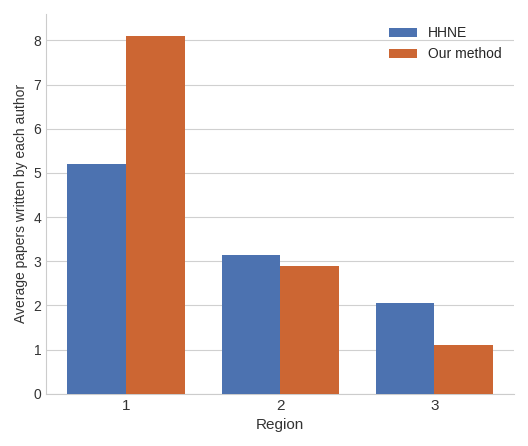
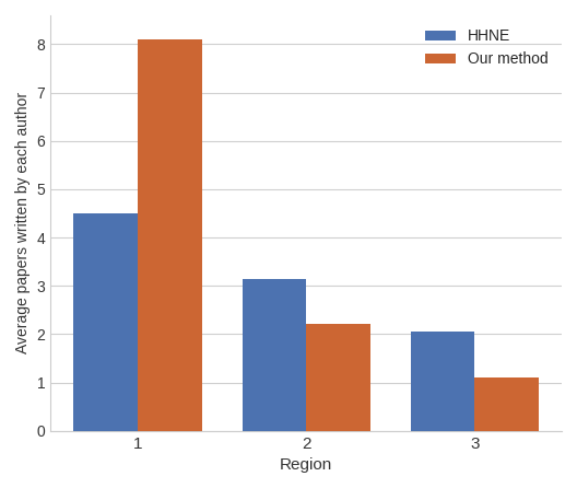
HHNE/1: 5.20 -> 4.50
Our method/2: 2.90 -> 2.22
